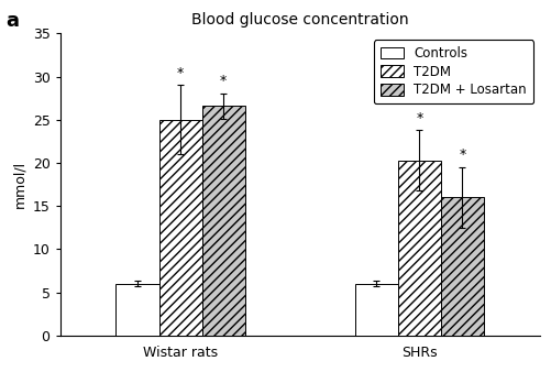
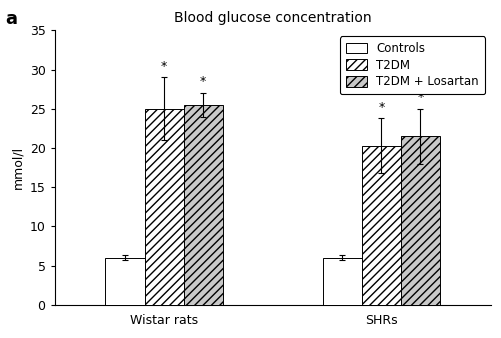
T2DM + Losartan/Wistar rats: 26.6 -> 25.5
T2DM + Losartan/SHRs: 16.0 -> 21.5
